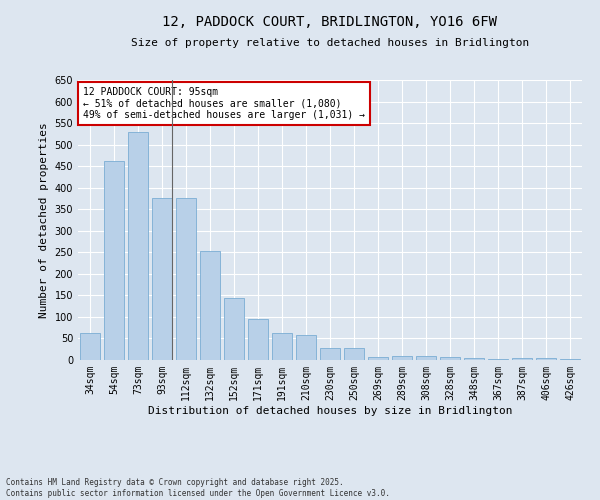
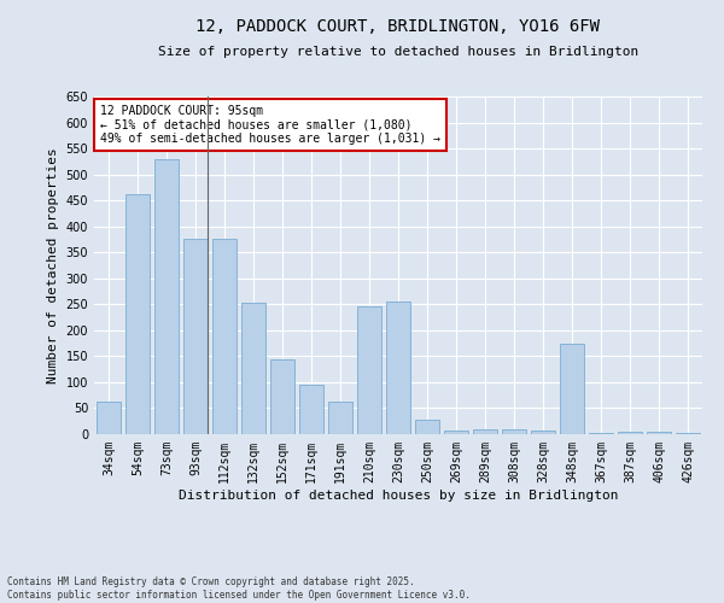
210sqm: 57 -> 245
230sqm: 27 -> 255
348sqm: 5 -> 175
